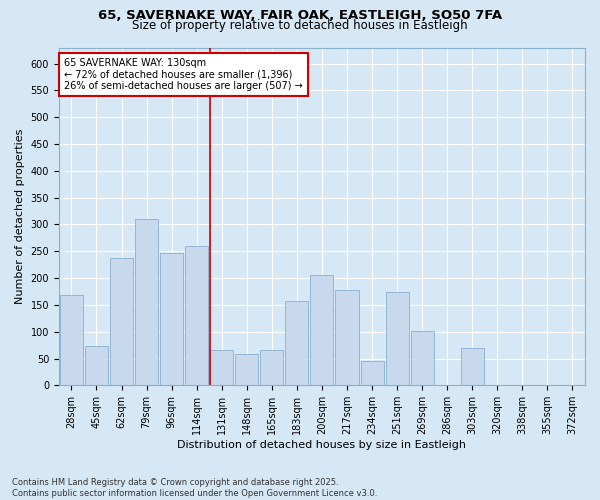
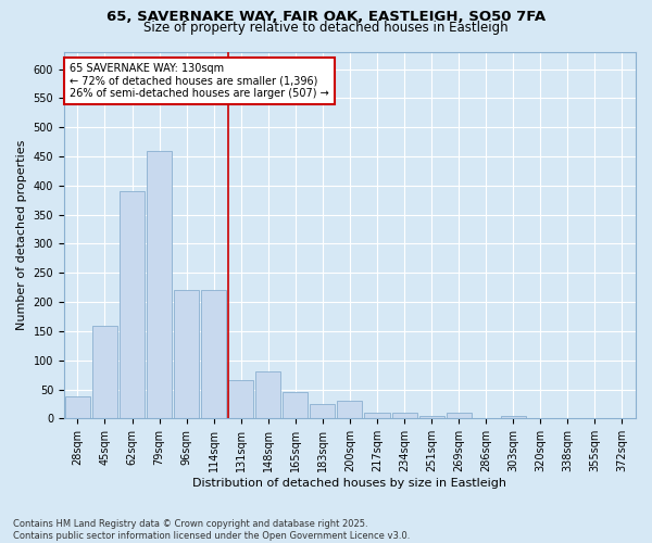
28sqm: 168 -> 38
45sqm: 74 -> 160
62sqm: 238 -> 390
79sqm: 310 -> 460
96sqm: 246 -> 220
114sqm: 260 -> 220
148sqm: 58 -> 80
165sqm: 66 -> 45
183sqm: 158 -> 25
200sqm: 206 -> 30
217sqm: 178 -> 10
234sqm: 46 -> 10
251sqm: 174 -> 5
269sqm: 102 -> 10
303sqm: 70 -> 5
